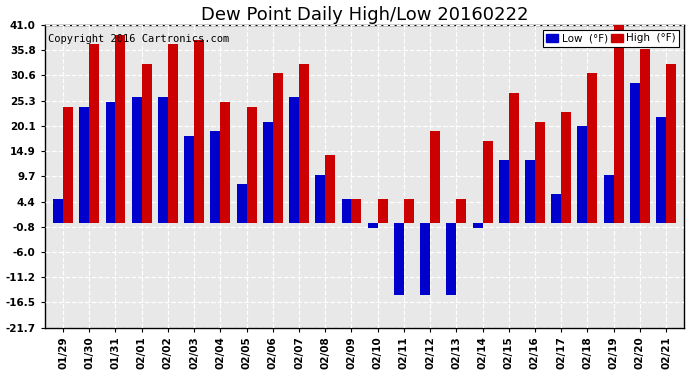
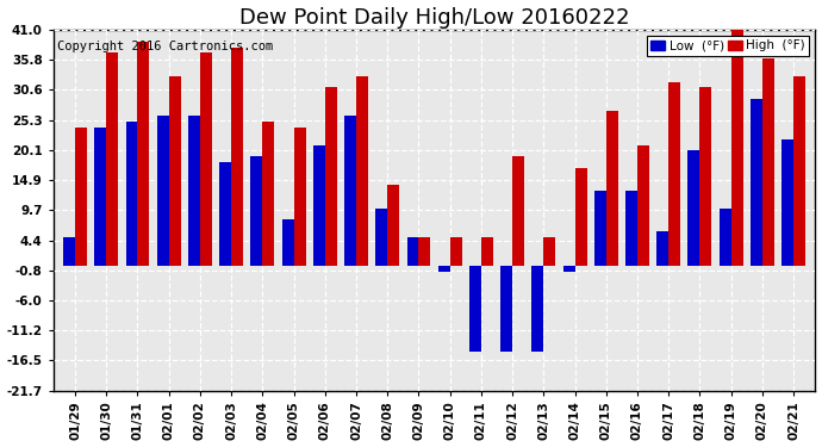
High (°F)/02/17: 23 -> 32
